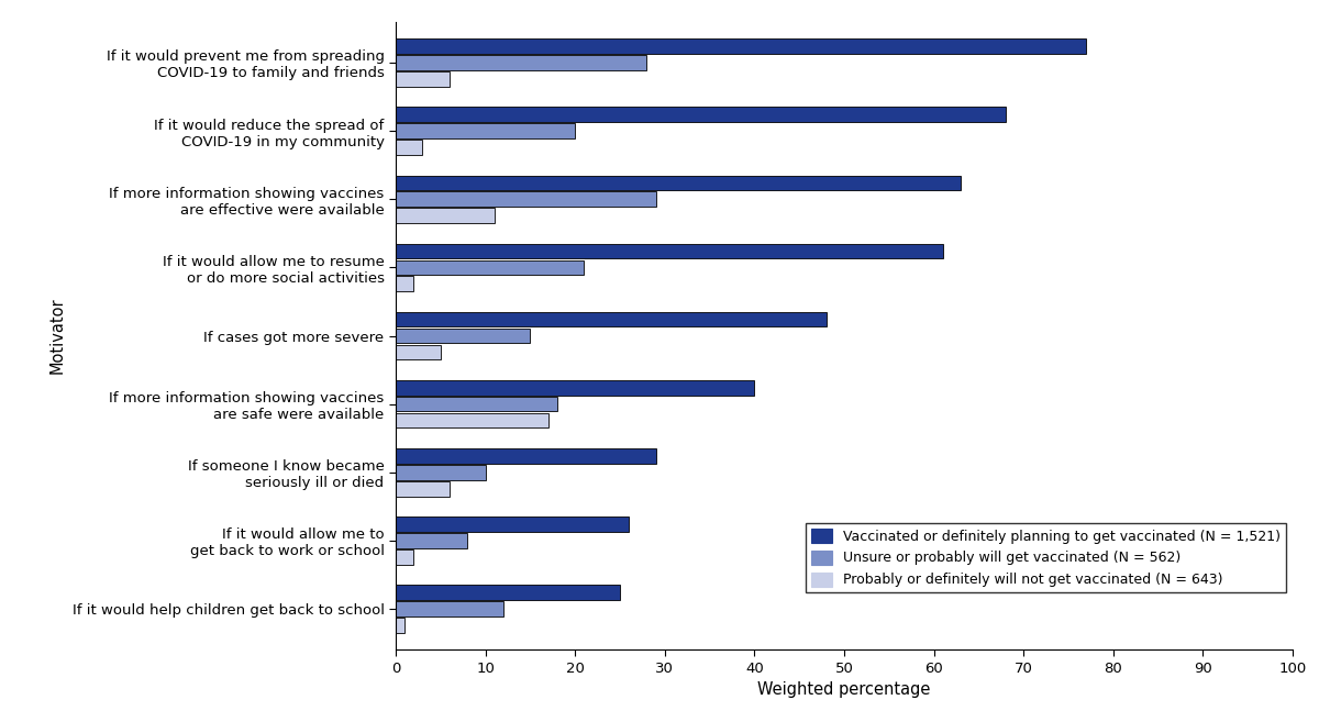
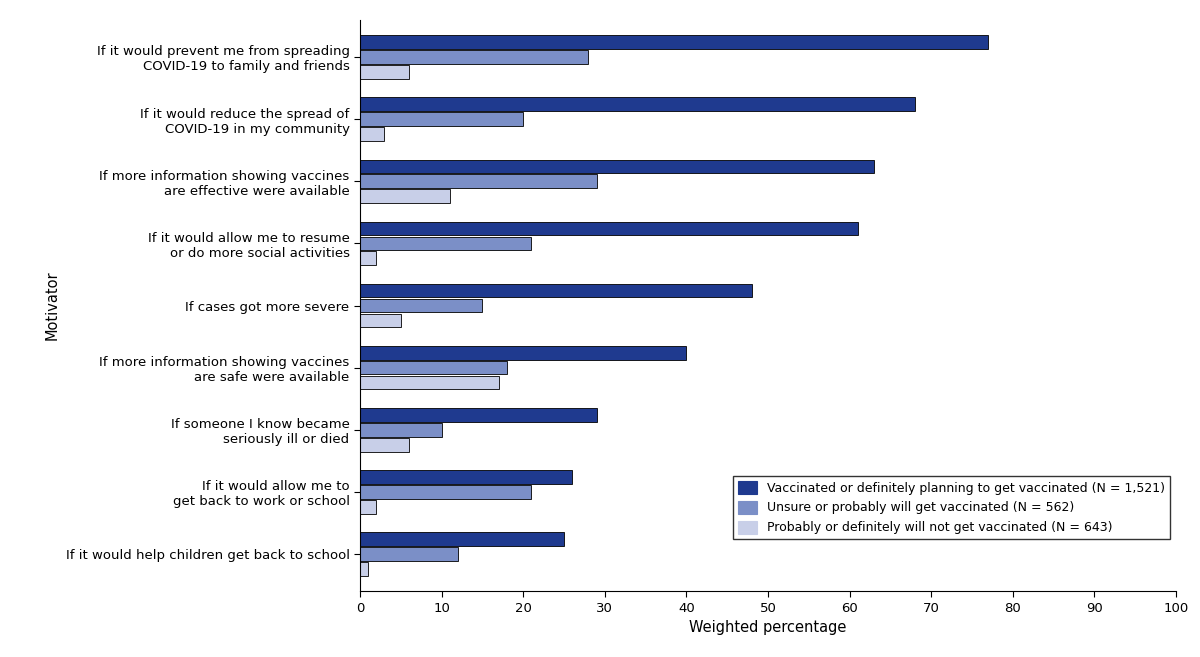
Unsure or probably will get vaccinated (N = 562)/If it would allow me to get back to work or school: 8 -> 21
